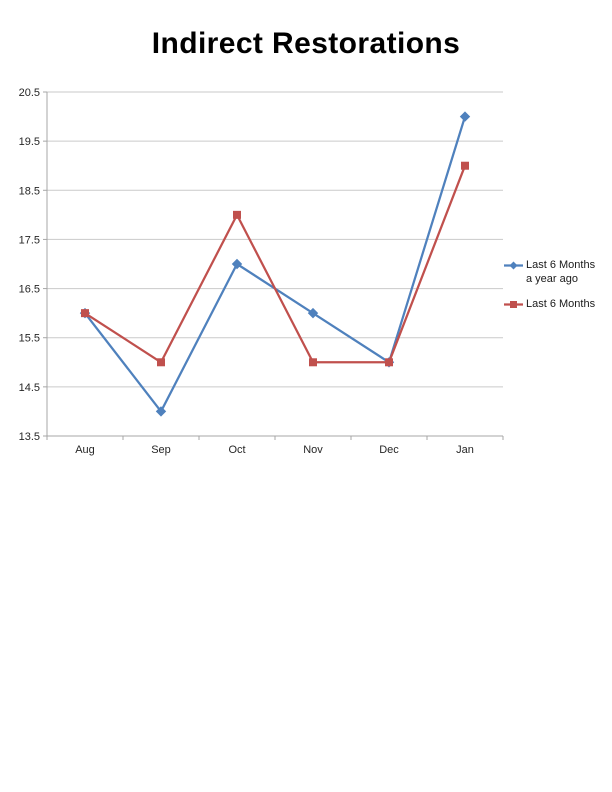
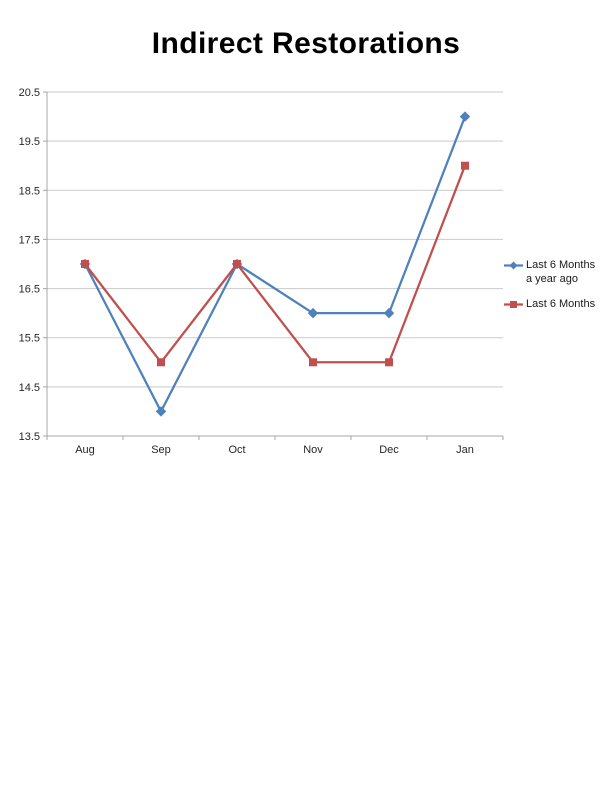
Last 6 Months a year ago/Aug: 16 -> 17
Last 6 Months/Aug: 16 -> 17
Last 6 Months/Oct: 18 -> 17
Last 6 Months a year ago/Dec: 15 -> 16
